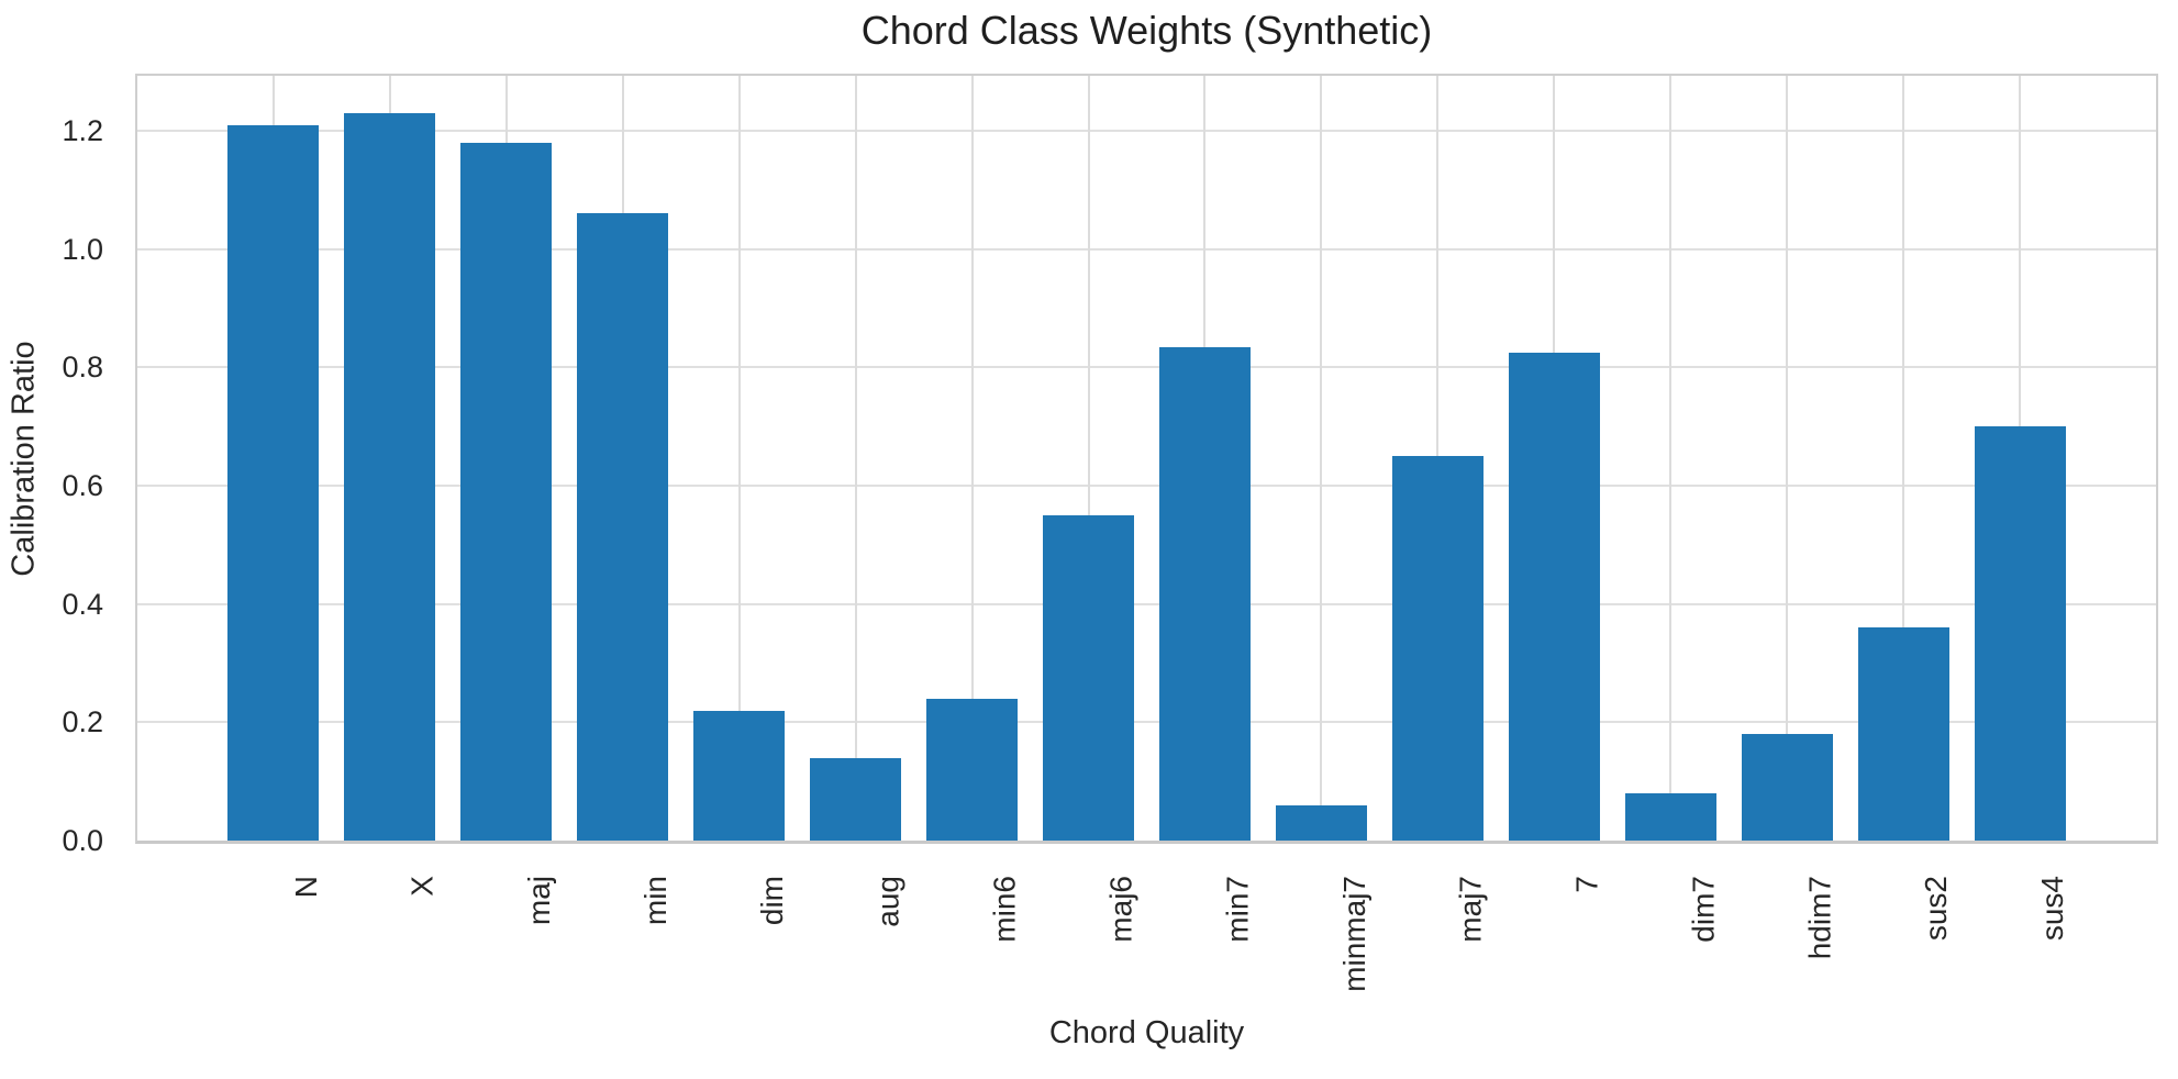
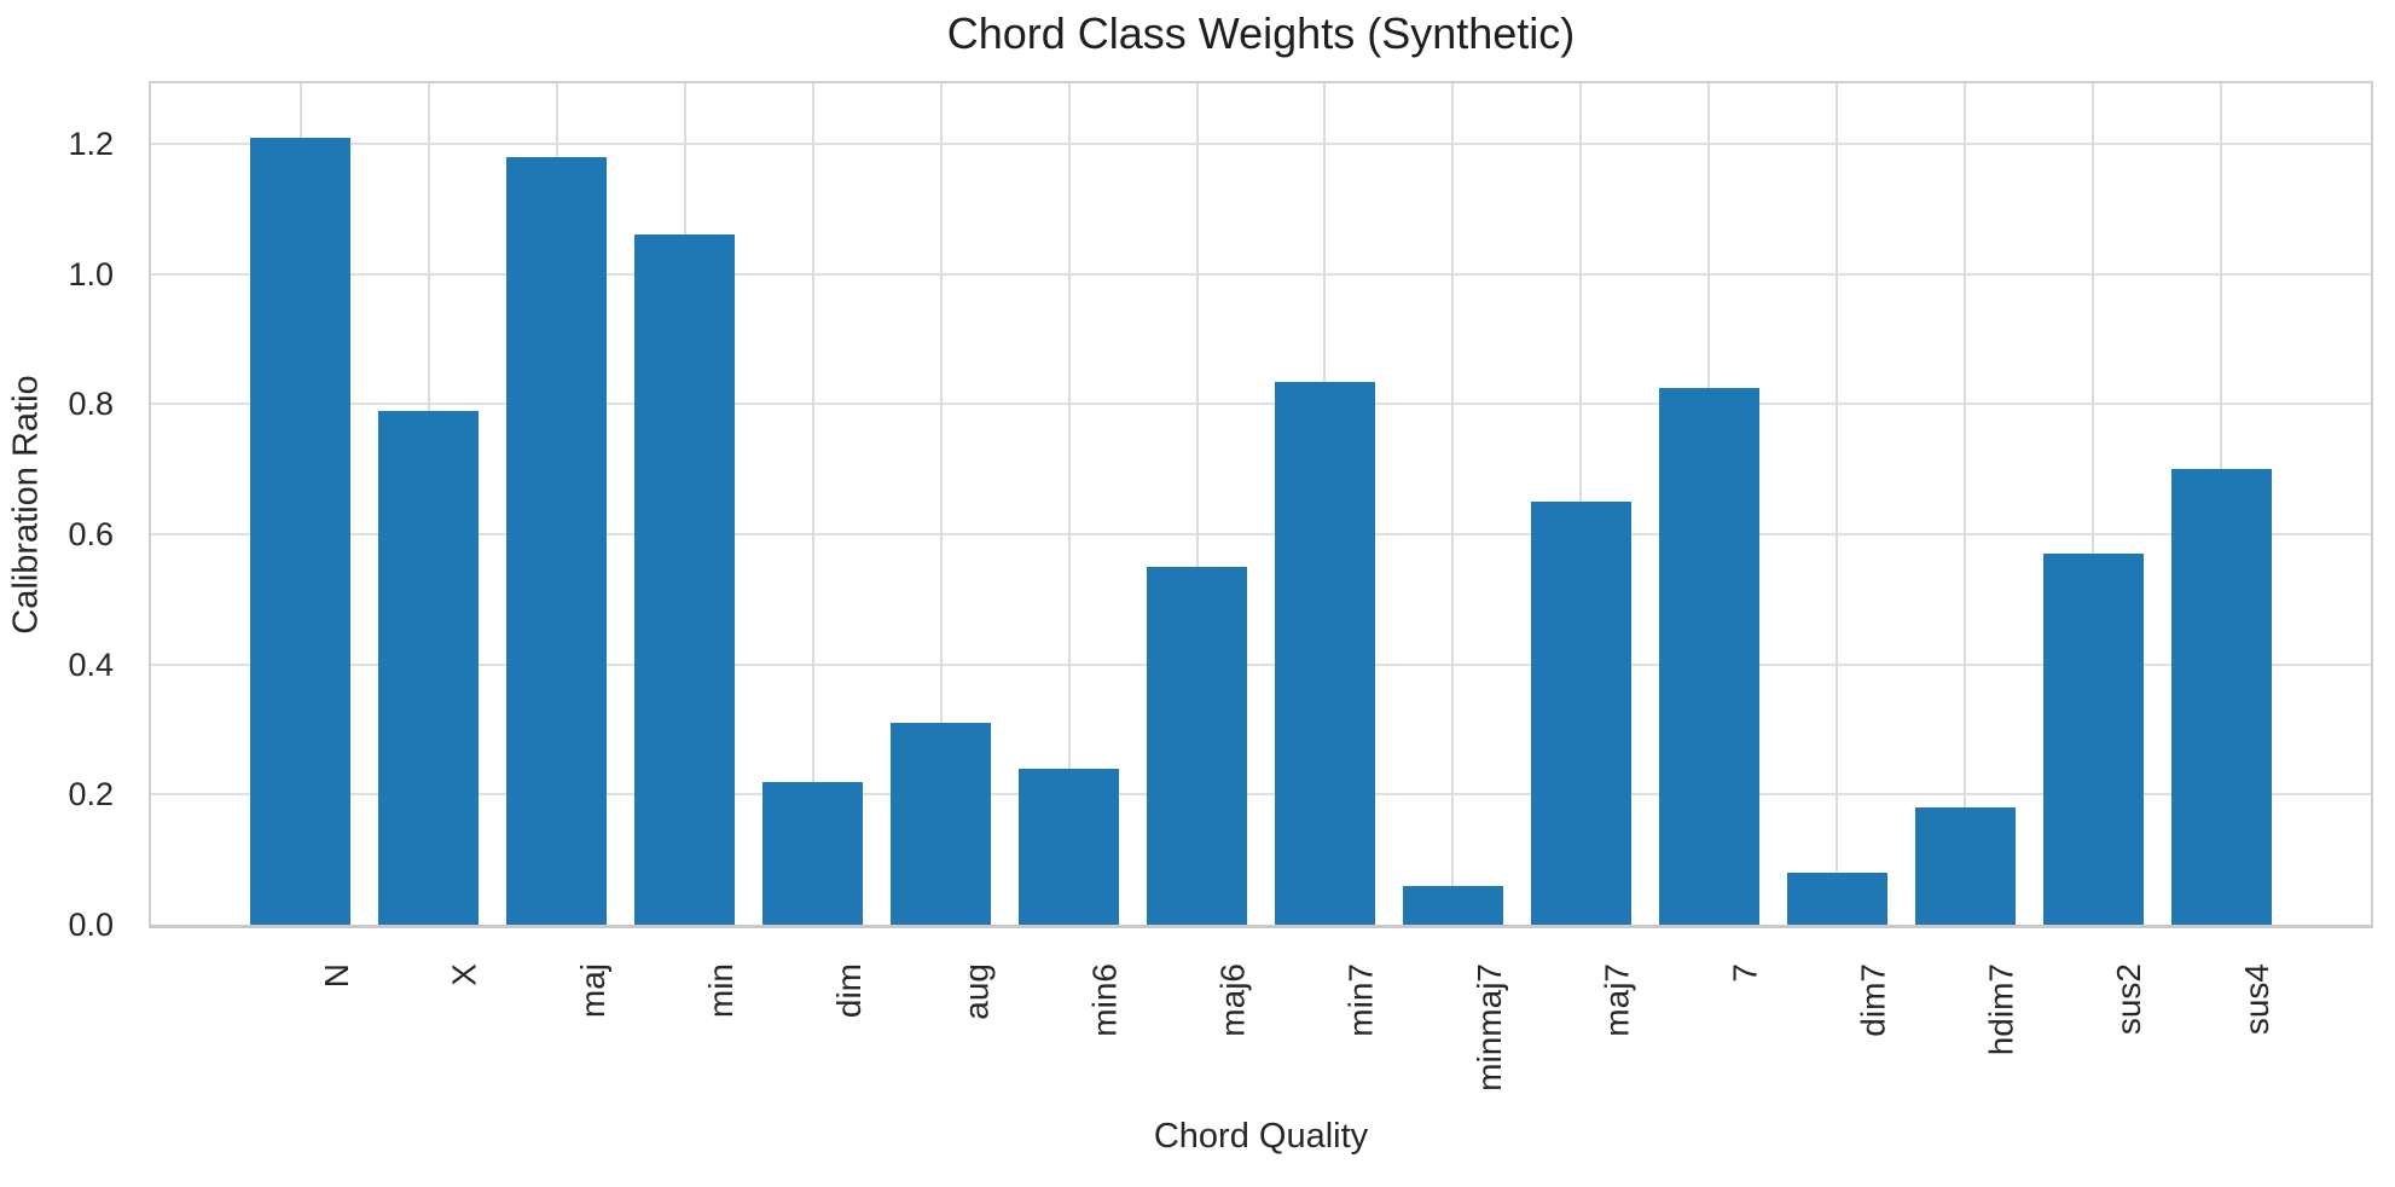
X: 1.23 -> 0.79
aug: 0.14 -> 0.31
sus2: 0.36 -> 0.57
